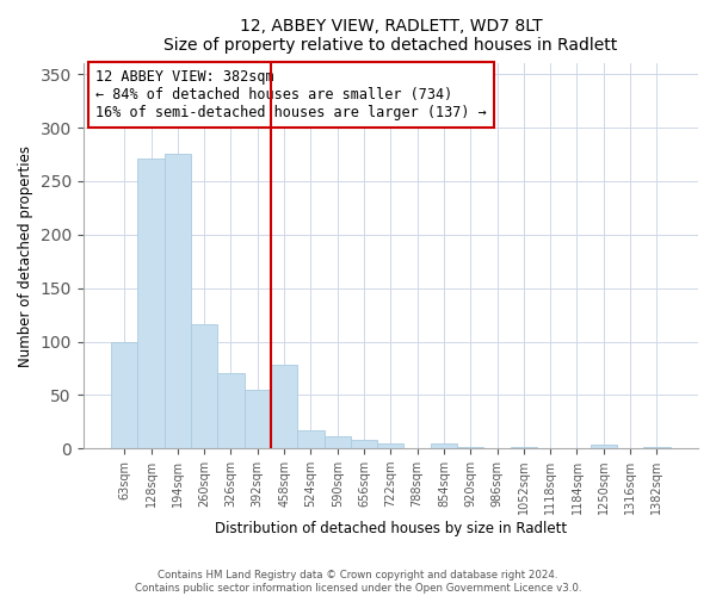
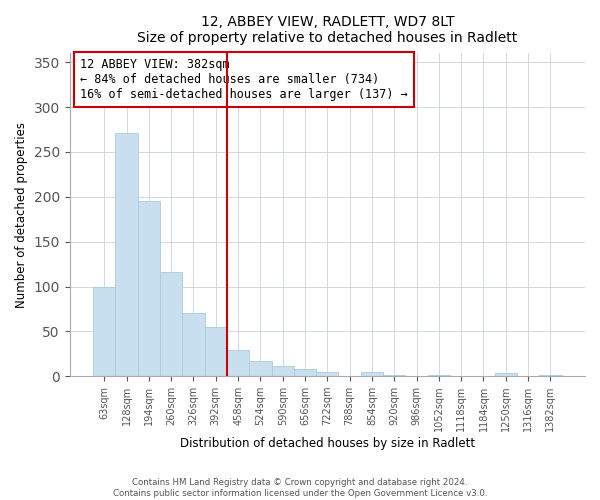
194sqm: 276 -> 195
458sqm: 78 -> 29
